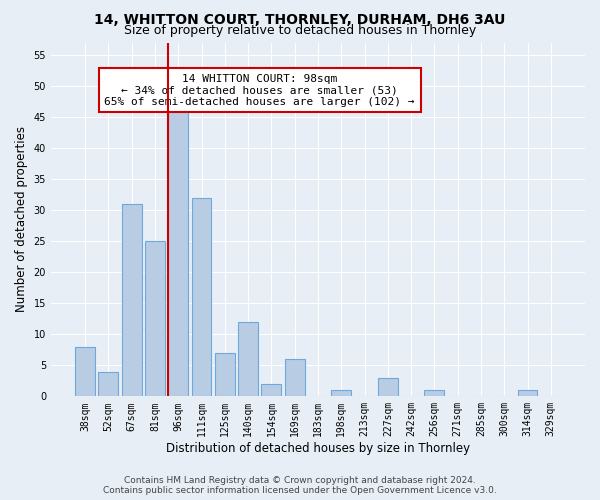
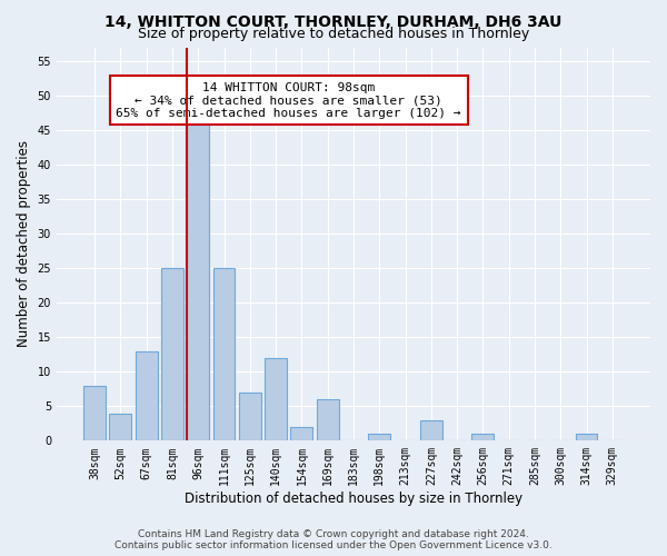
67sqm: 31 -> 13
111sqm: 32 -> 25
